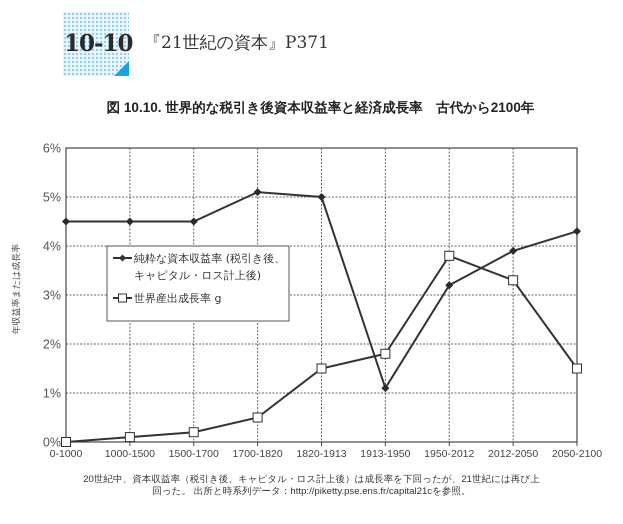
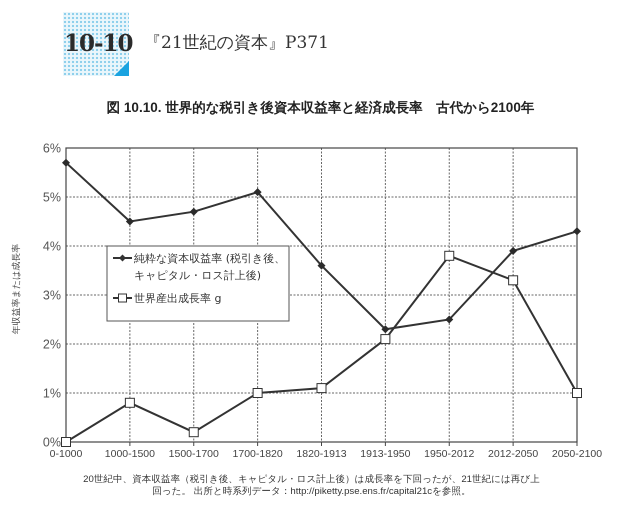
純粋な資本収益率 (税引き後、キャピタル・ロス計上後)/0-1000: 4.5% -> 5.7%
世界産出成長率 g/1000-1500: 0.1% -> 0.8%
純粋な資本収益率 (税引き後、キャピタル・ロス計上後)/1500-1700: 4.5% -> 4.7%
世界産出成長率 g/1700-1820: 0.5% -> 1.0%
純粋な資本収益率 (税引き後、キャピタル・ロス計上後)/1820-1913: 5.0% -> 3.6%
世界産出成長率 g/1820-1913: 1.5% -> 1.1%
純粋な資本収益率 (税引き後、キャピタル・ロス計上後)/1913-1950: 1.1% -> 2.3%
世界産出成長率 g/1913-1950: 1.8% -> 2.1%
純粋な資本収益率 (税引き後、キャピタル・ロス計上後)/1950-2012: 3.2% -> 2.5%
世界産出成長率 g/2050-2100: 1.5% -> 1.0%
